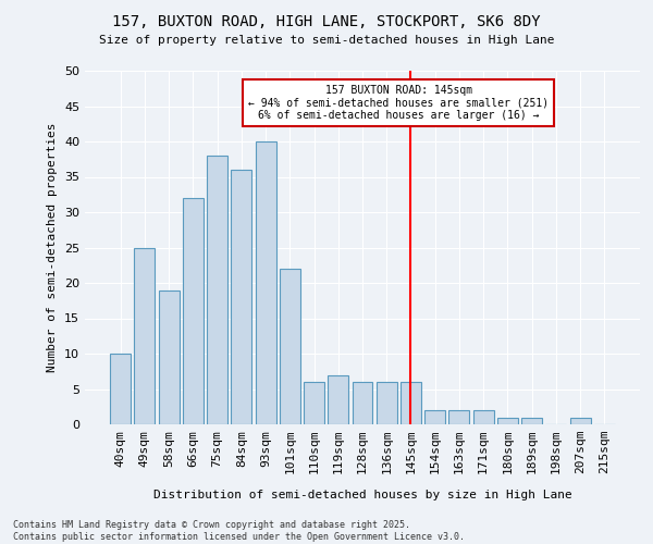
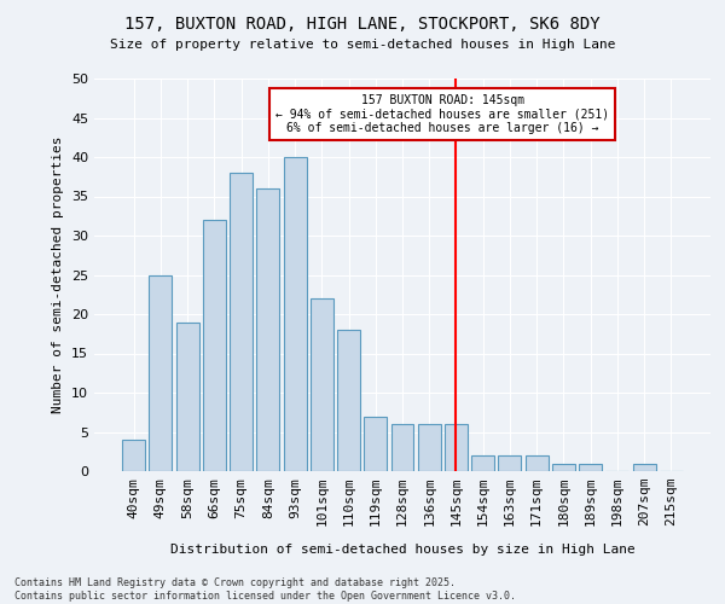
40sqm: 10 -> 4
110sqm: 6 -> 18
